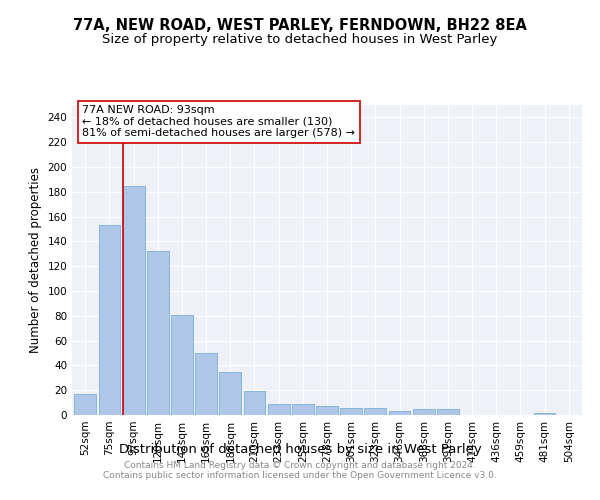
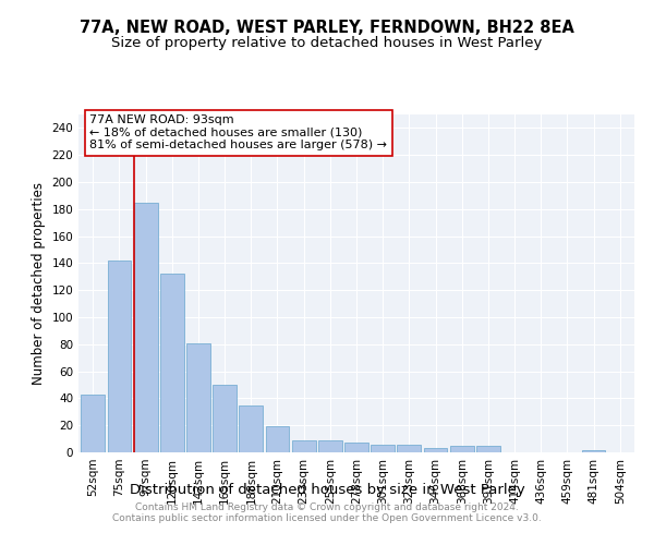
52sqm: 17 -> 43
75sqm: 153 -> 142
